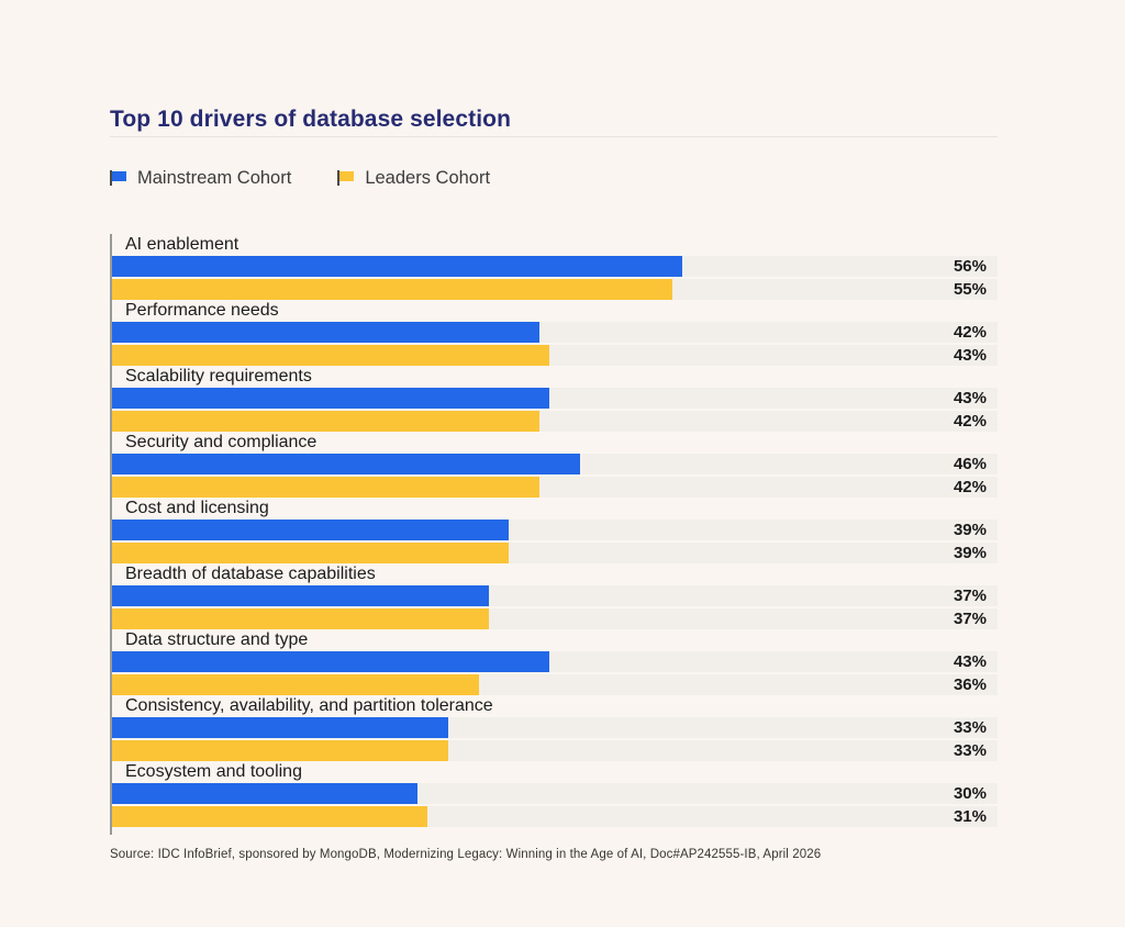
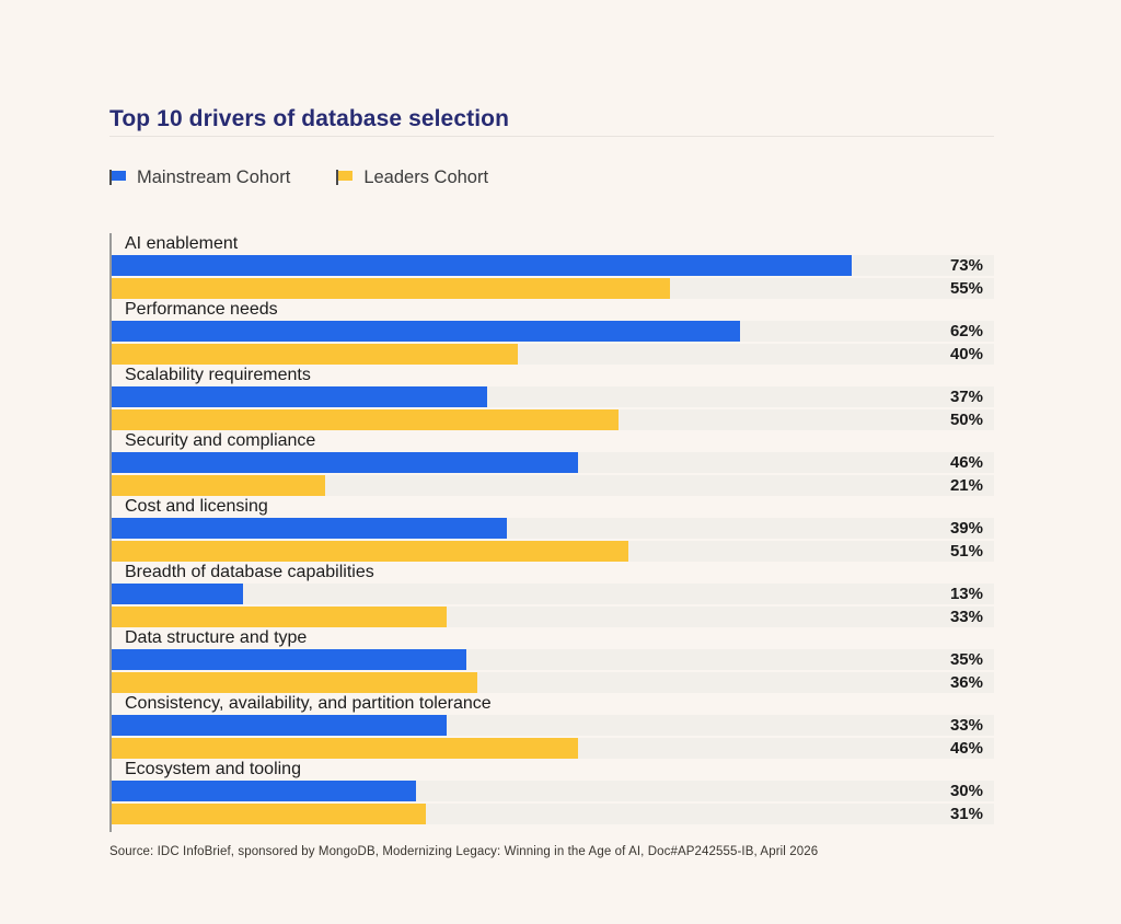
Mainstream Cohort/AI enablement: 56% -> 73%
Mainstream Cohort/Performance needs: 42% -> 62%
Leaders Cohort/Performance needs: 43% -> 40%
Mainstream Cohort/Scalability requirements: 43% -> 37%
Leaders Cohort/Scalability requirements: 42% -> 50%
Leaders Cohort/Security and compliance: 42% -> 21%
Leaders Cohort/Cost and licensing: 39% -> 51%
Mainstream Cohort/Breadth of database capabilities: 37% -> 13%
Leaders Cohort/Breadth of database capabilities: 37% -> 33%
Mainstream Cohort/Data structure and type: 43% -> 35%
Leaders Cohort/Consistency, availability, and partition tolerance: 33% -> 46%
